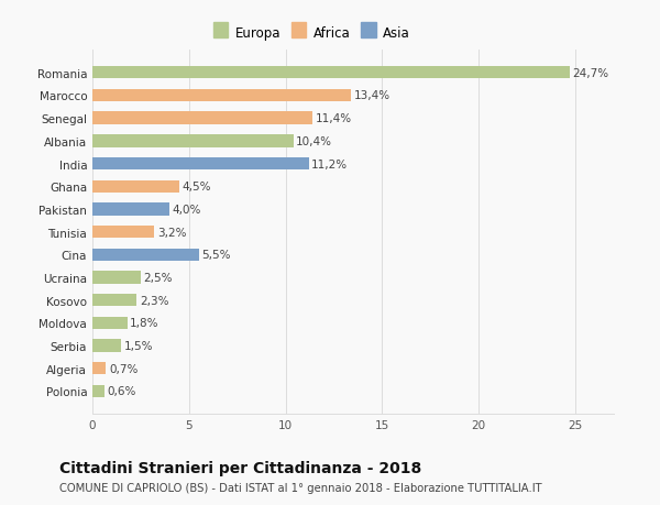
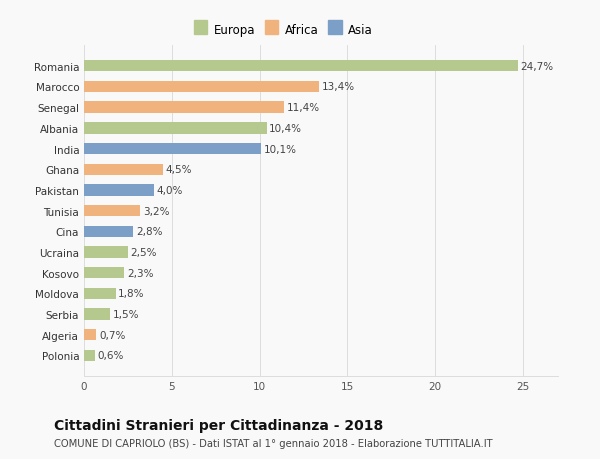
India: 11,2% -> 10,1%
Cina: 5,5% -> 2,8%
